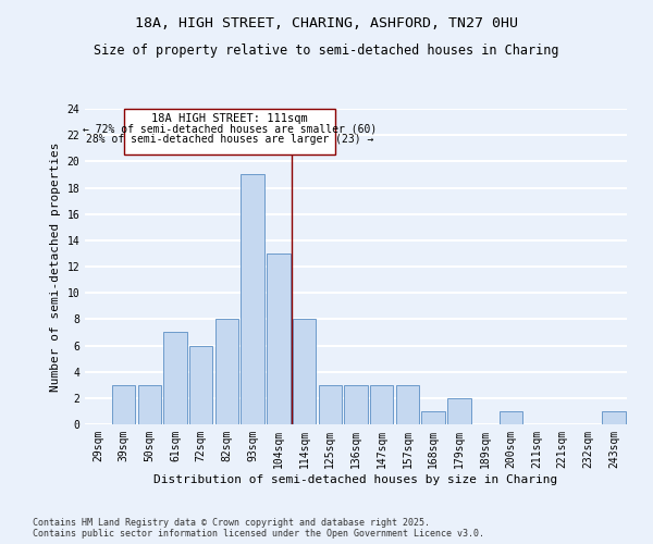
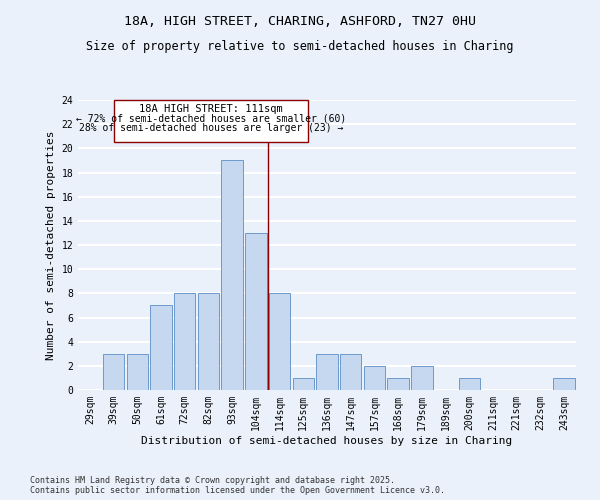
72sqm: 6 -> 8
125sqm: 3 -> 1
157sqm: 3 -> 2
